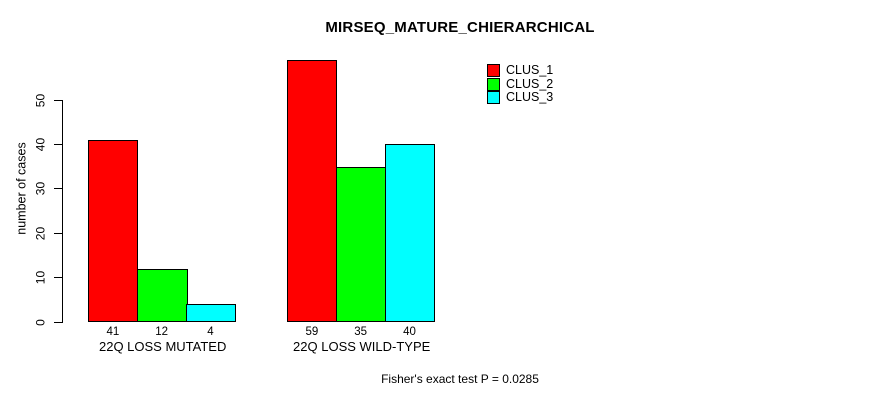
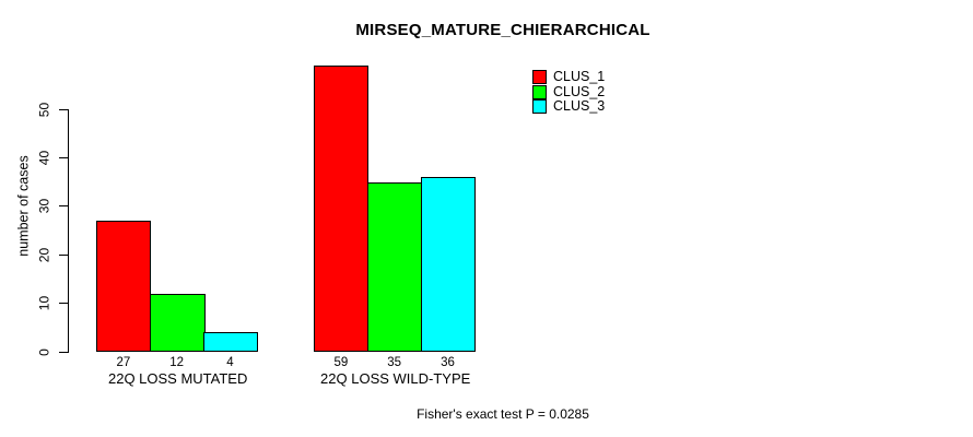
CLUS_1/22Q LOSS MUTATED: 41 -> 27
CLUS_3/22Q LOSS WILD-TYPE: 40 -> 36
